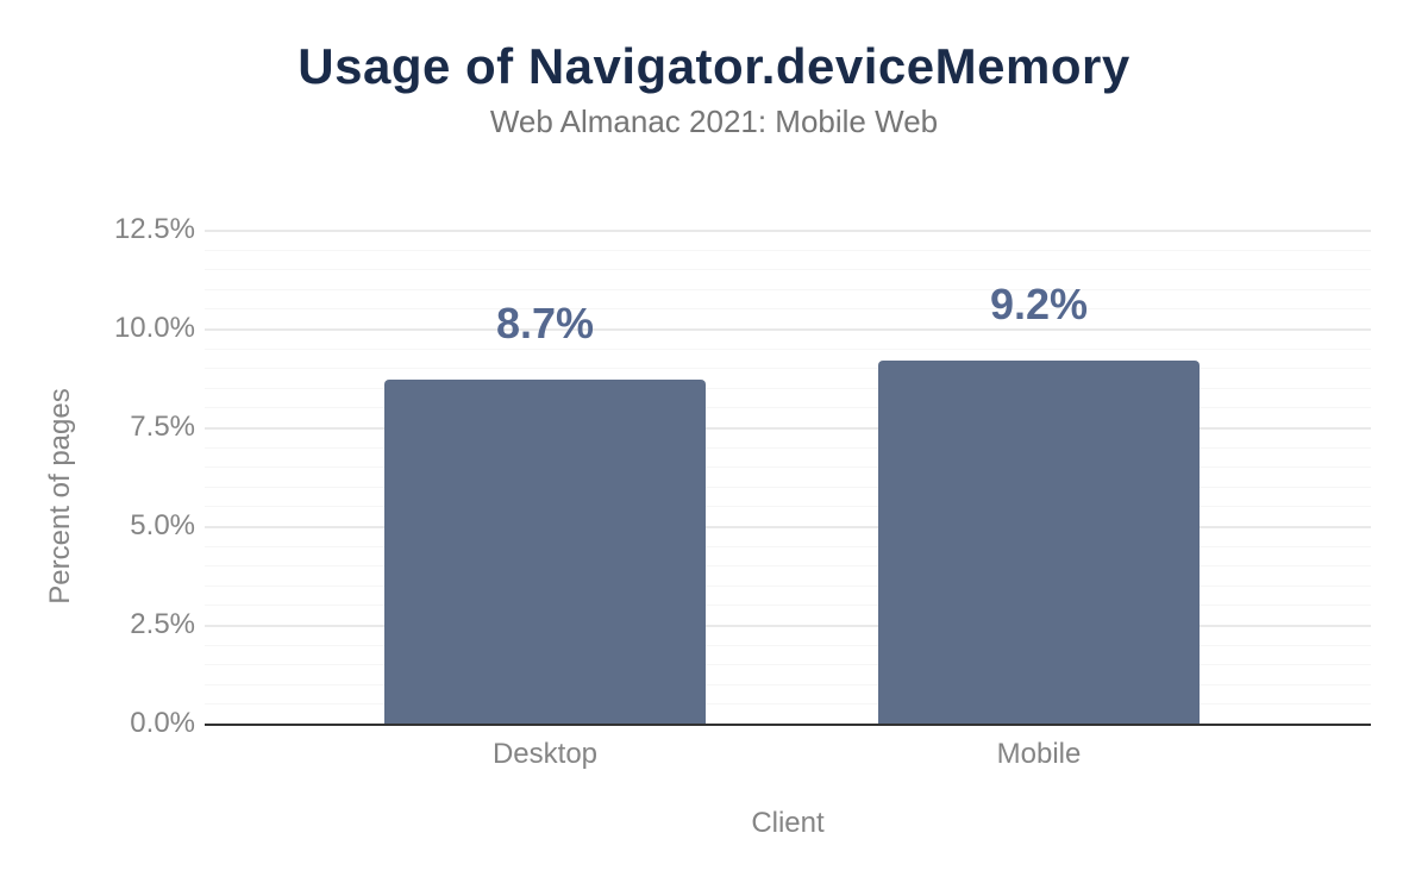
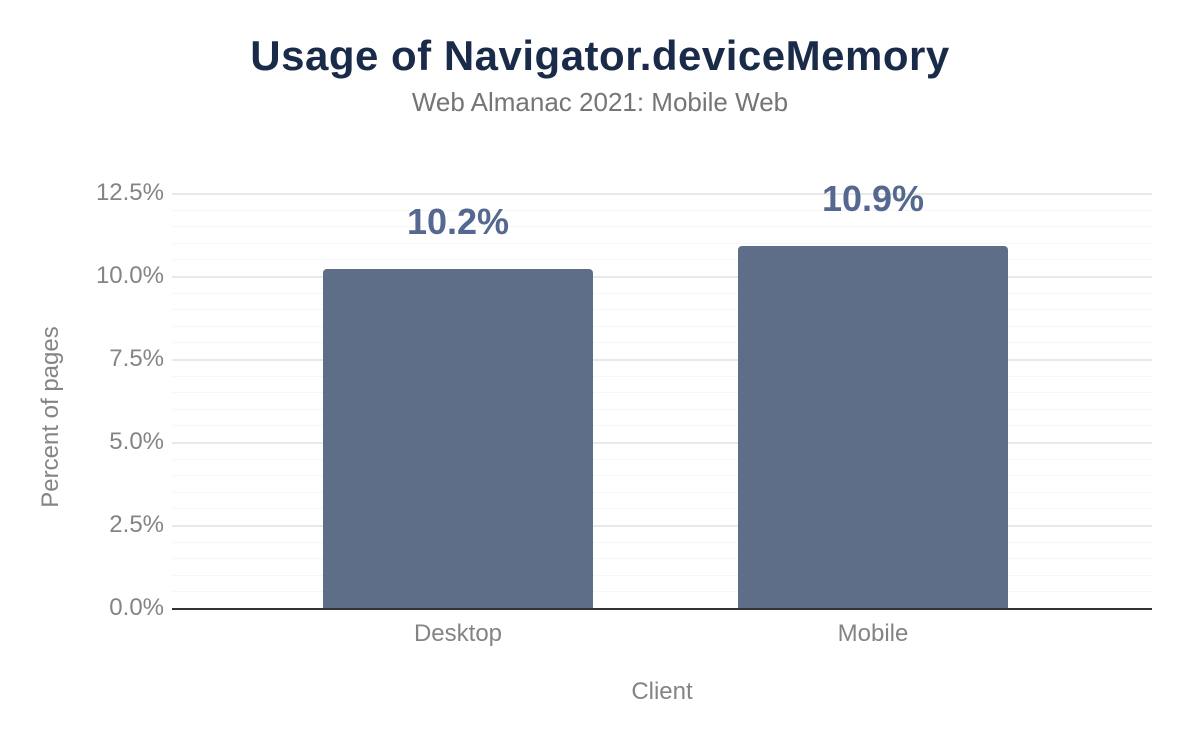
Desktop: 8.7% -> 10.2%
Mobile: 9.2% -> 10.9%
